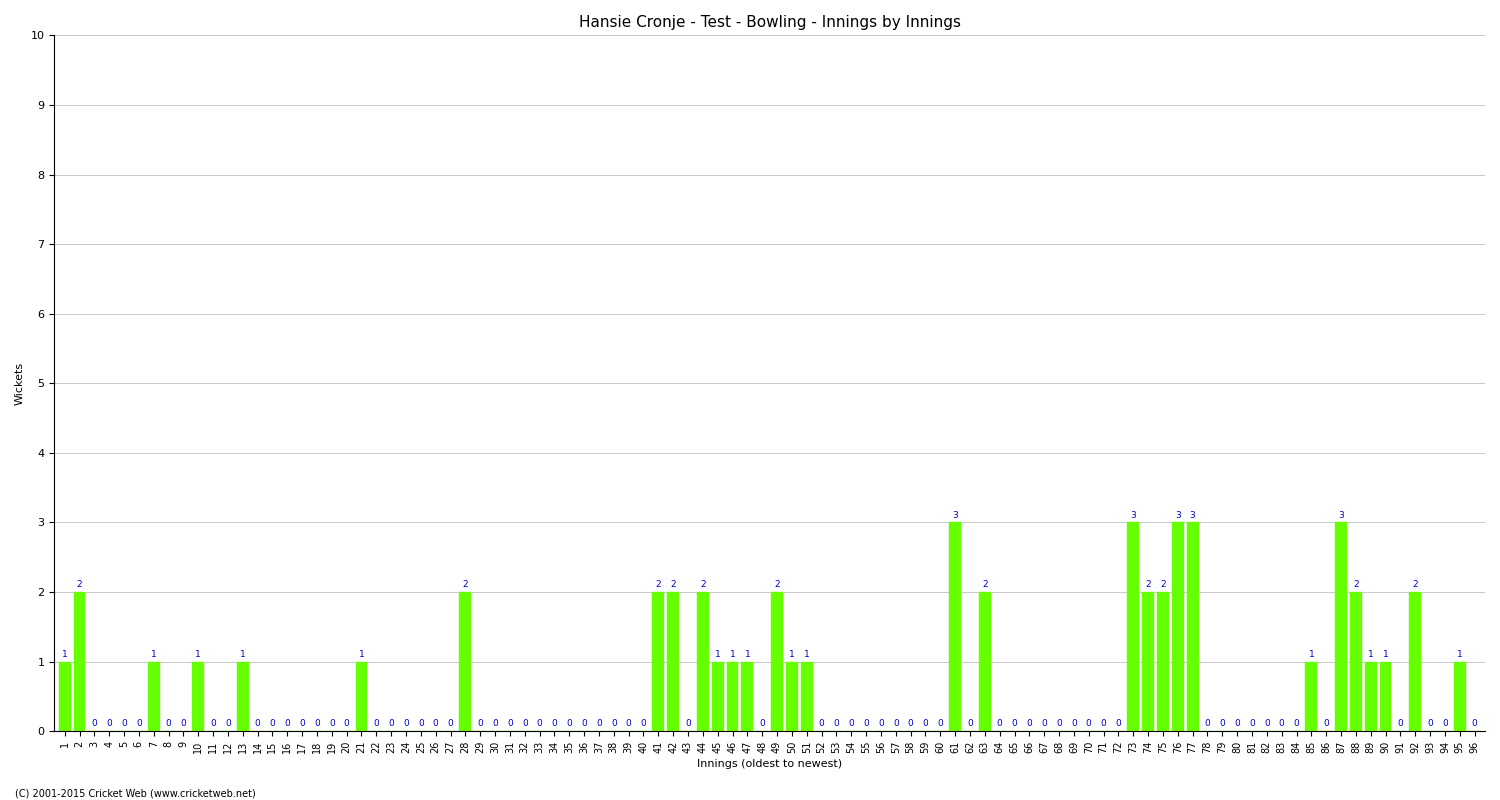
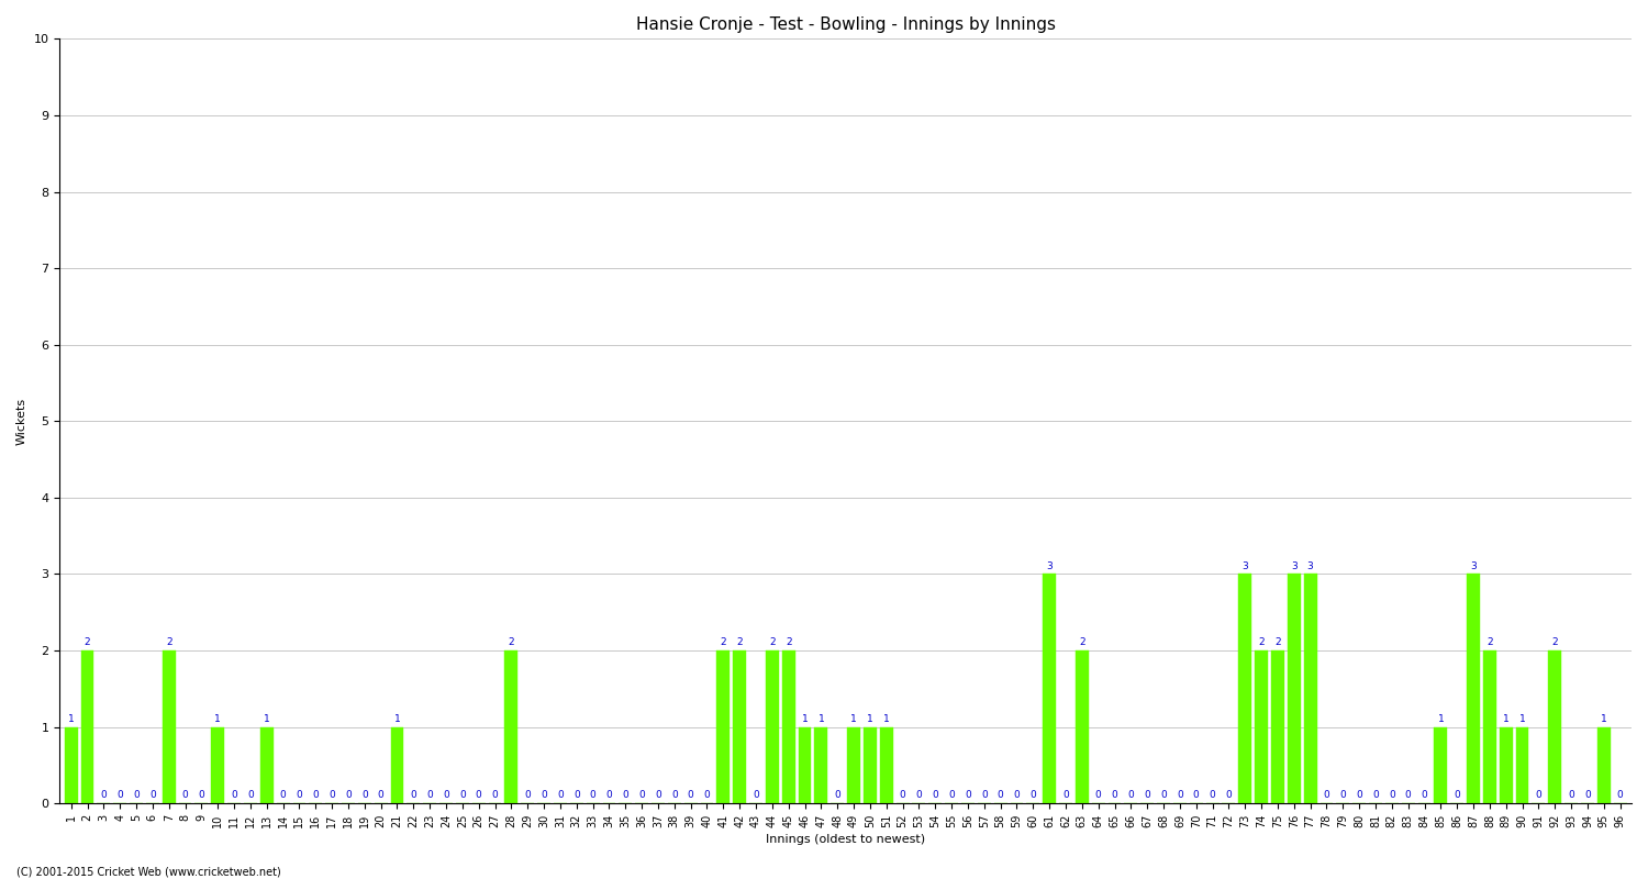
7: 1 -> 2
45: 1 -> 2
49: 2 -> 1
